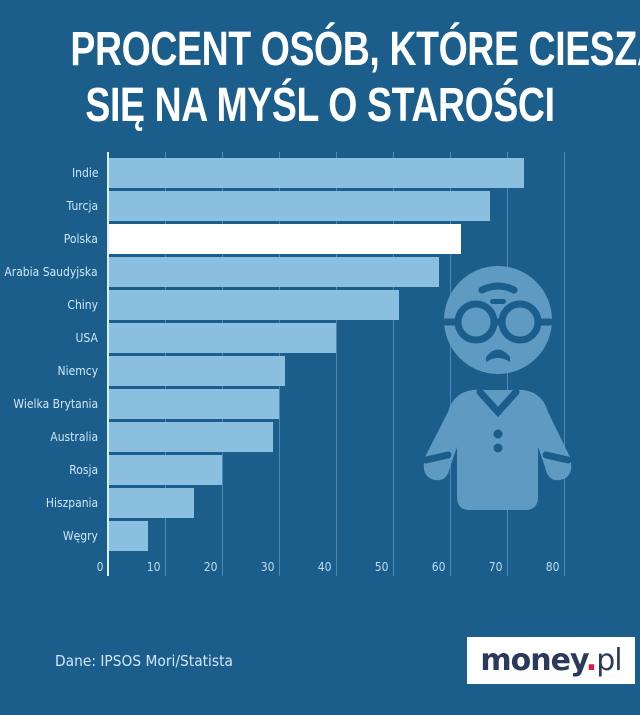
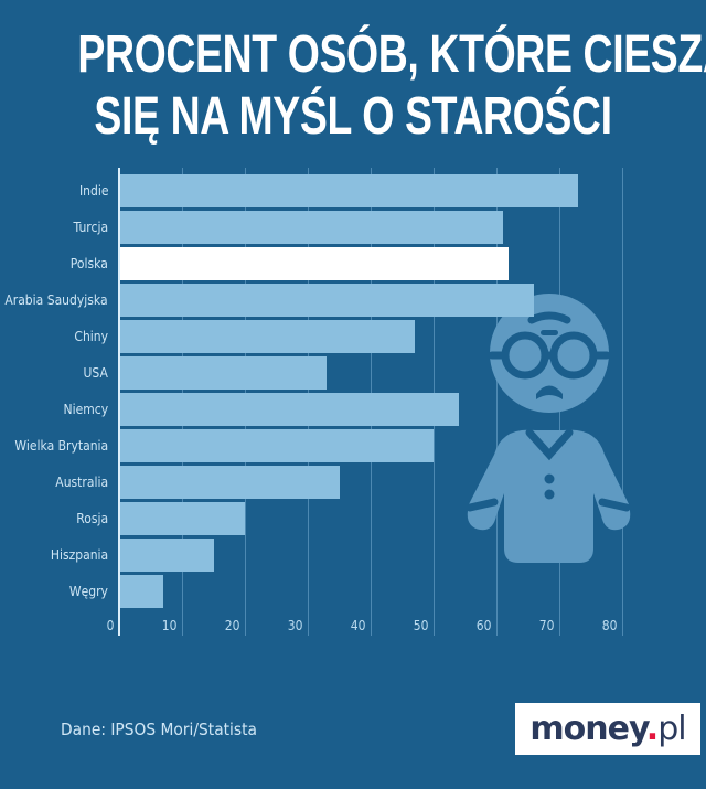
Turcja: 67 -> 61
Arabia Saudyjska: 58 -> 66
Chiny: 51 -> 47
USA: 40 -> 33
Niemcy: 31 -> 54
Wielka Brytania: 30 -> 50
Australia: 29 -> 35
